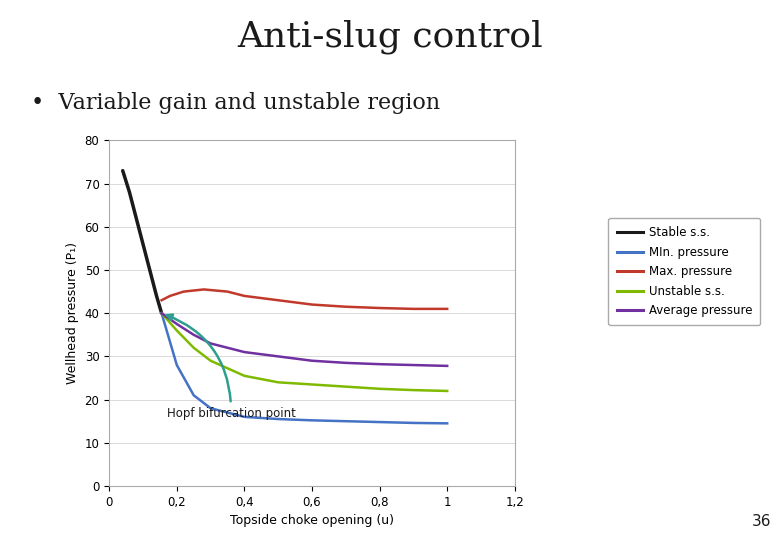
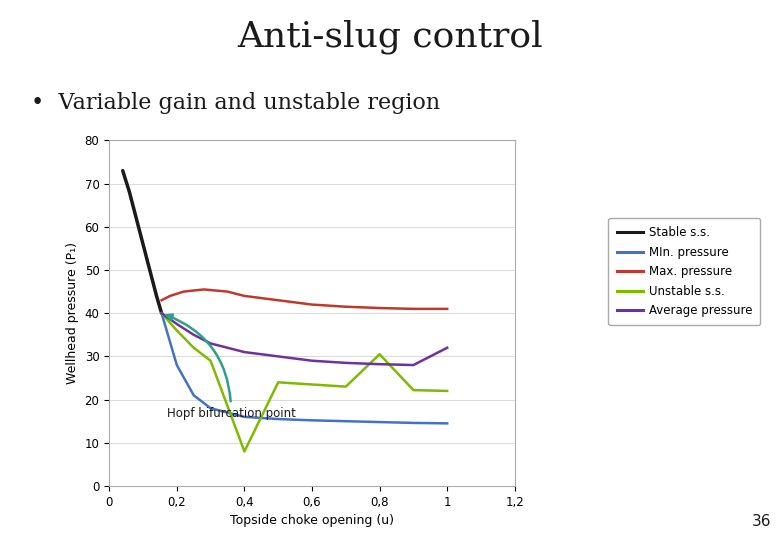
Unstable s.s./0,4: 25.5 -> 8.0
Unstable s.s./0,8: 22.5 -> 30.5
Average pressure/1: 27.8 -> 32.0
